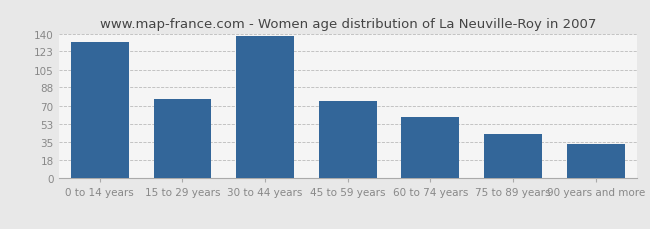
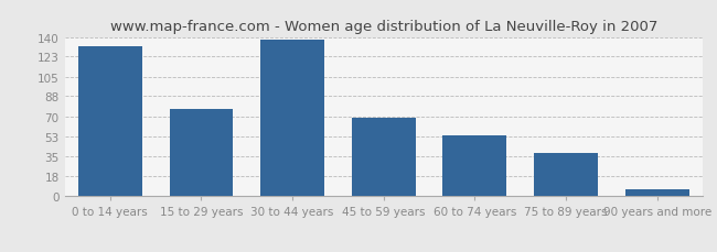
45 to 59 years: 75 -> 69
60 to 74 years: 59 -> 54
75 to 89 years: 43 -> 38
90 years and more: 33 -> 6
